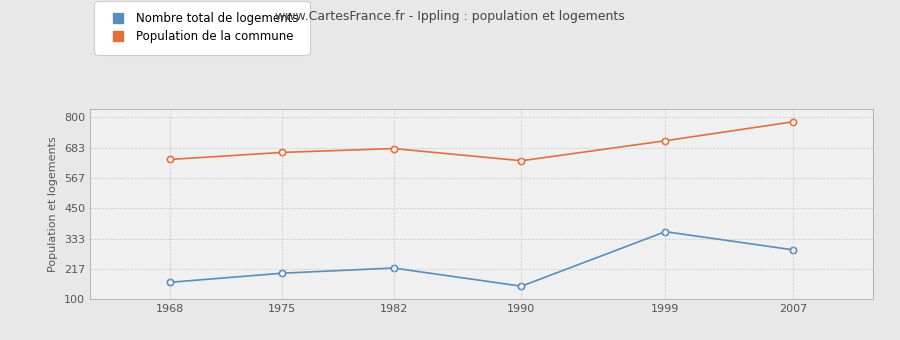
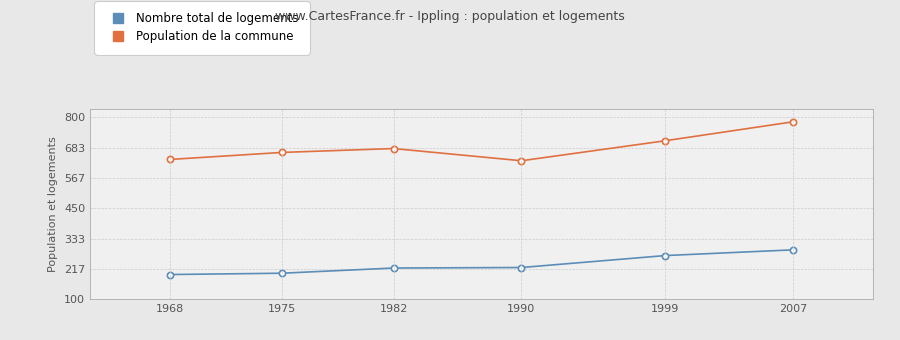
Nombre total de logements/1968: 165 -> 195
Nombre total de logements/1990: 150 -> 222
Nombre total de logements/1999: 360 -> 268
